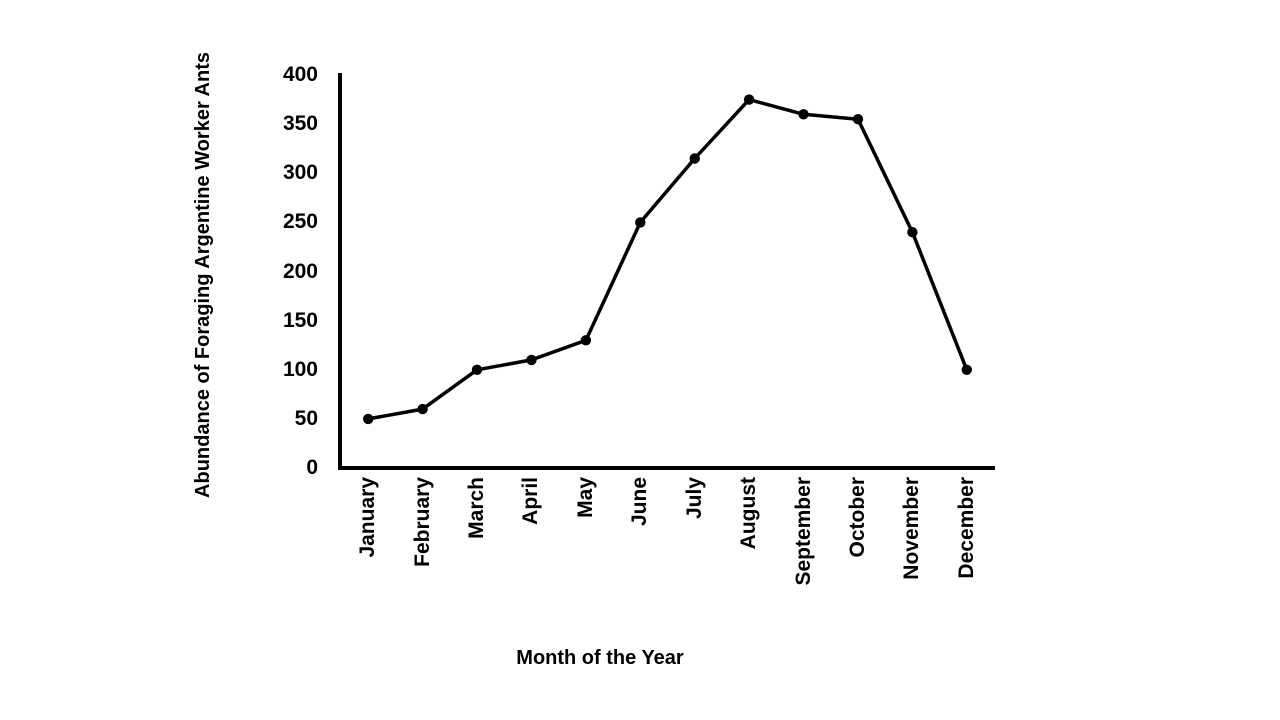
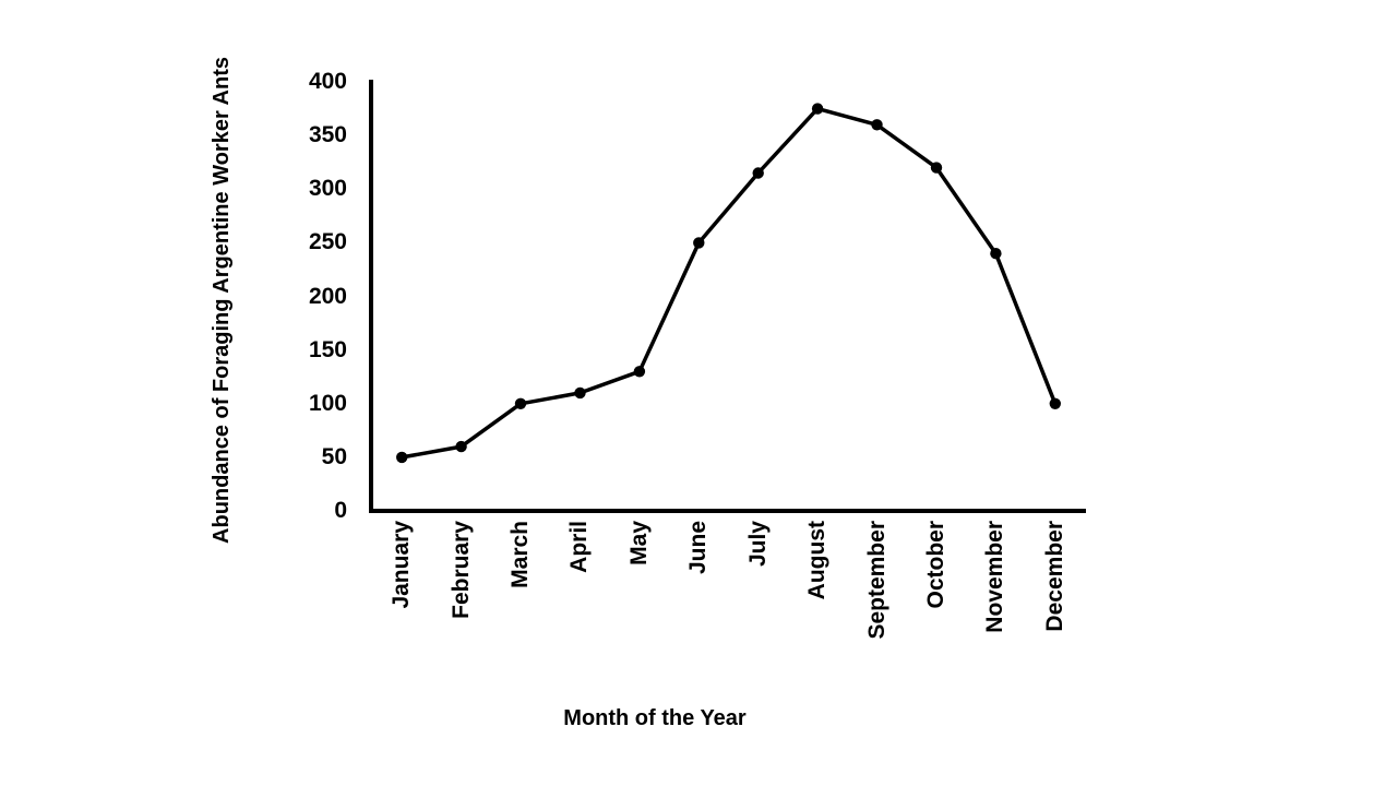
October: 360 -> 320
